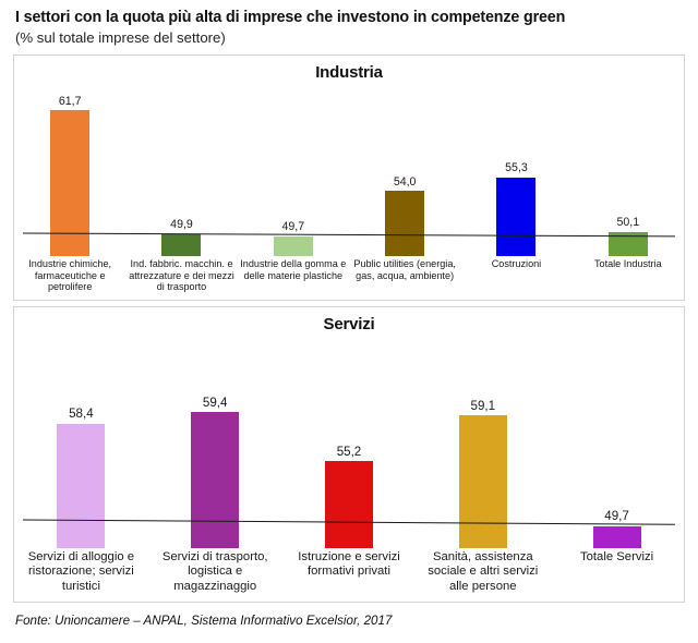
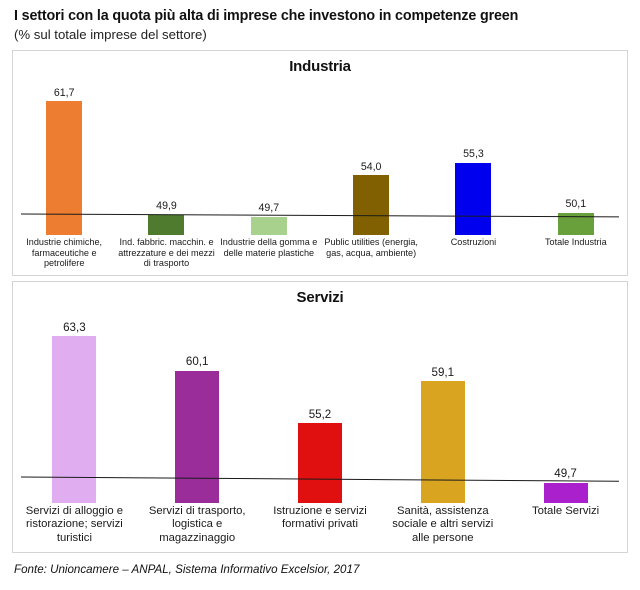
Servizi/Servizi di alloggio e ristorazione; servizi turistici: 58,4 -> 63,3
Servizi/Servizi di trasporto, logistica e magazzinaggio: 59,4 -> 60,1
